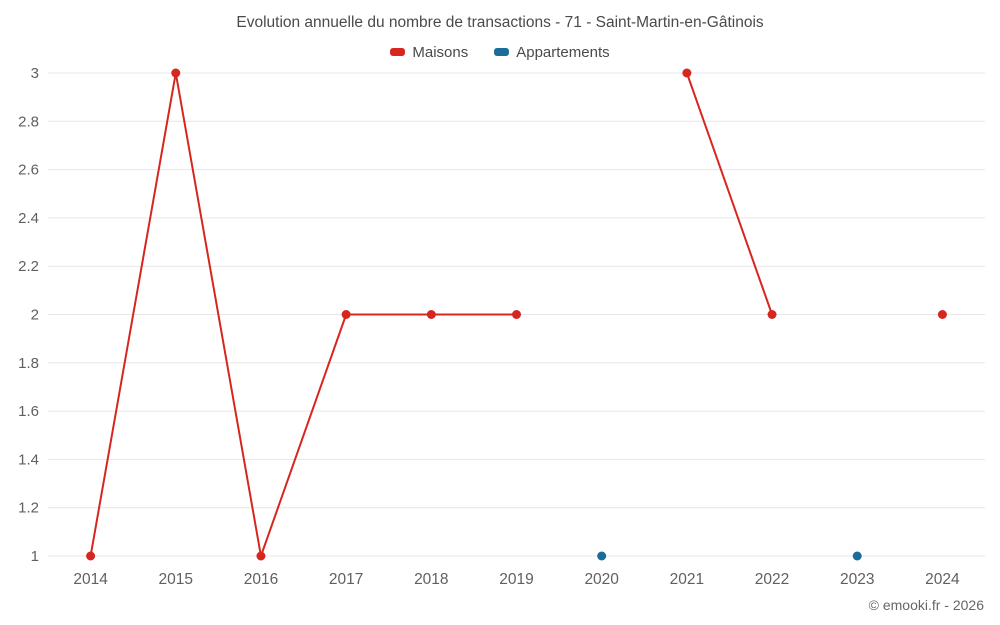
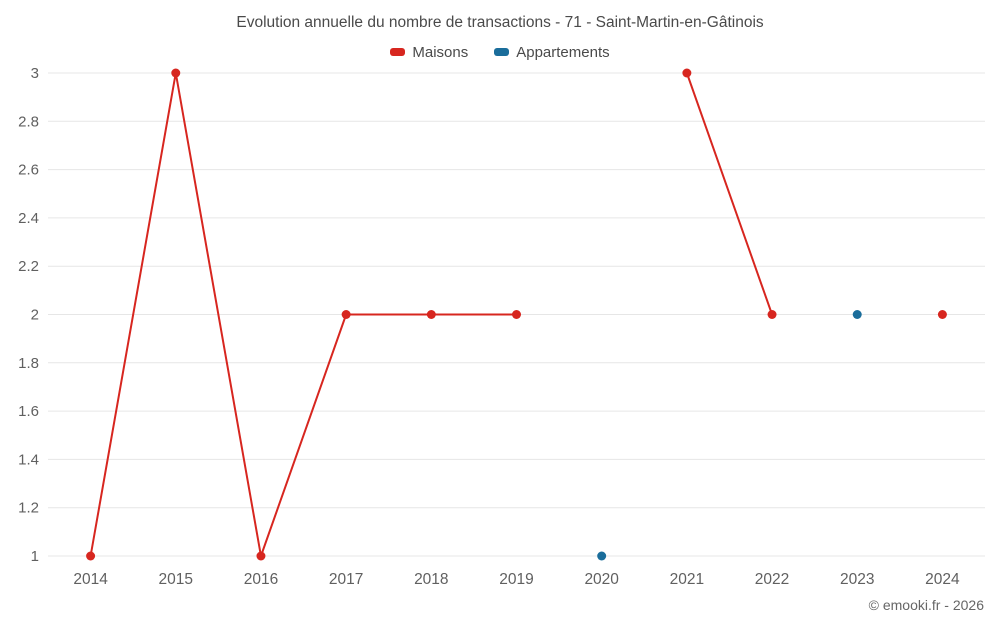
Appartements/2023: 1 -> 2
